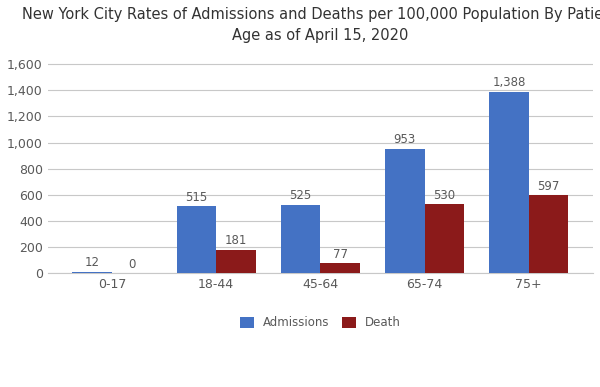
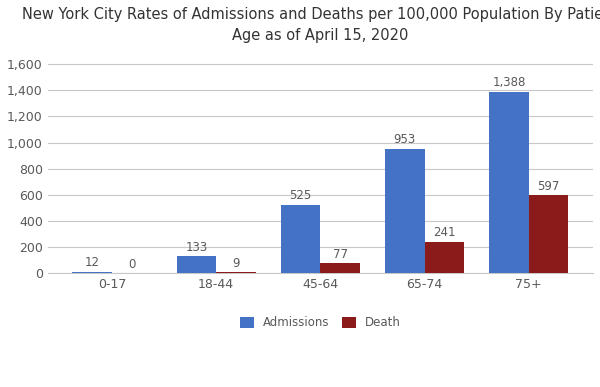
Admissions/18-44: 515 -> 133
Death/18-44: 181 -> 9
Death/65-74: 530 -> 241
